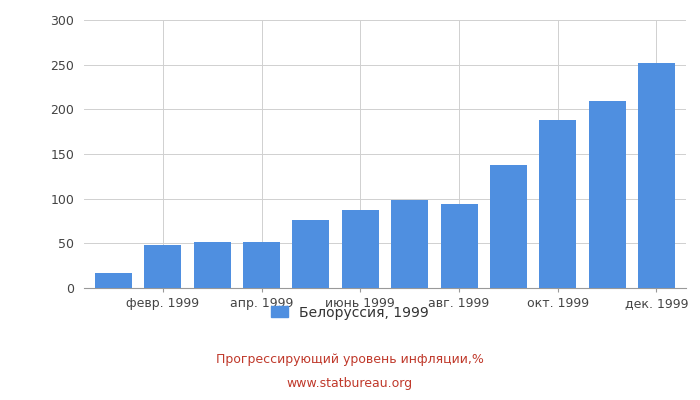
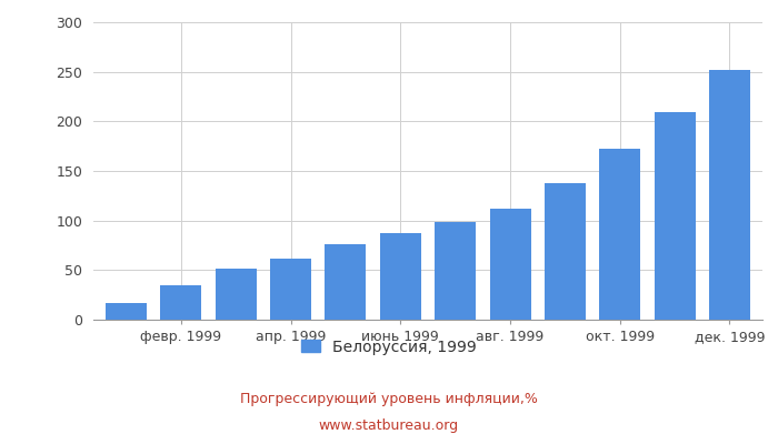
февр. 1999: 48 -> 35
апр. 1999: 52 -> 62
авг. 1999: 94 -> 112
окт. 1999: 188 -> 172
